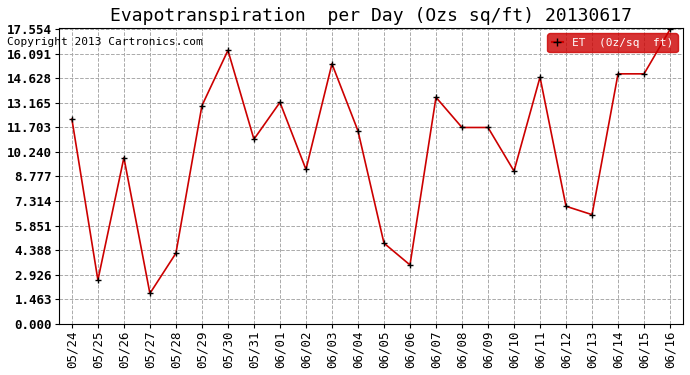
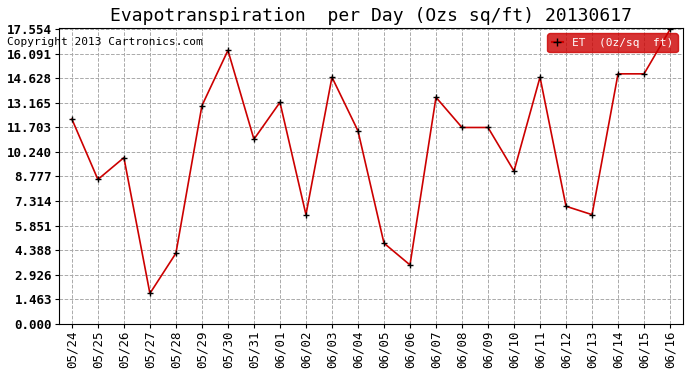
05/25: 2.6 -> 8.6
06/02: 9.2 -> 6.5
06/03: 15.5 -> 14.7
